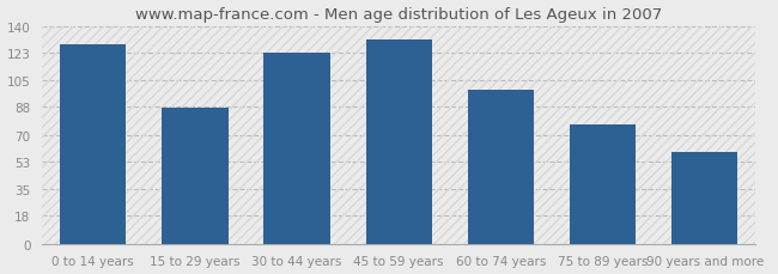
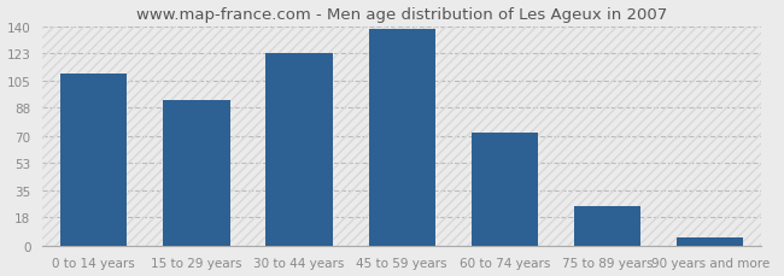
0 to 14 years: 128 -> 110
15 to 29 years: 87 -> 93
45 to 59 years: 131 -> 138
60 to 74 years: 99 -> 72
75 to 89 years: 77 -> 25
90 years and more: 59 -> 5
